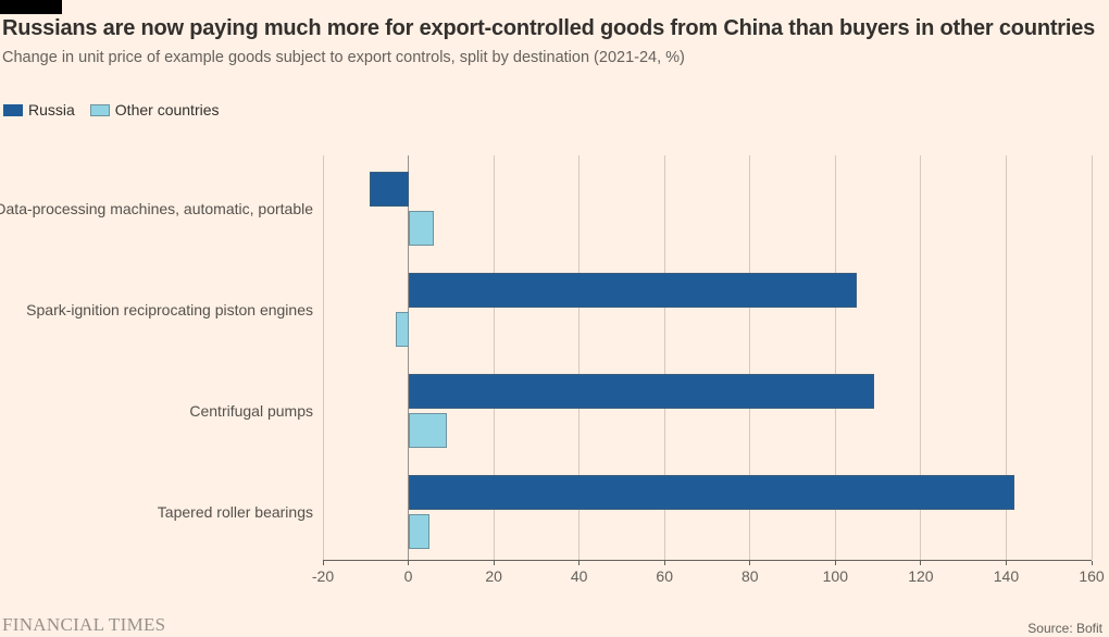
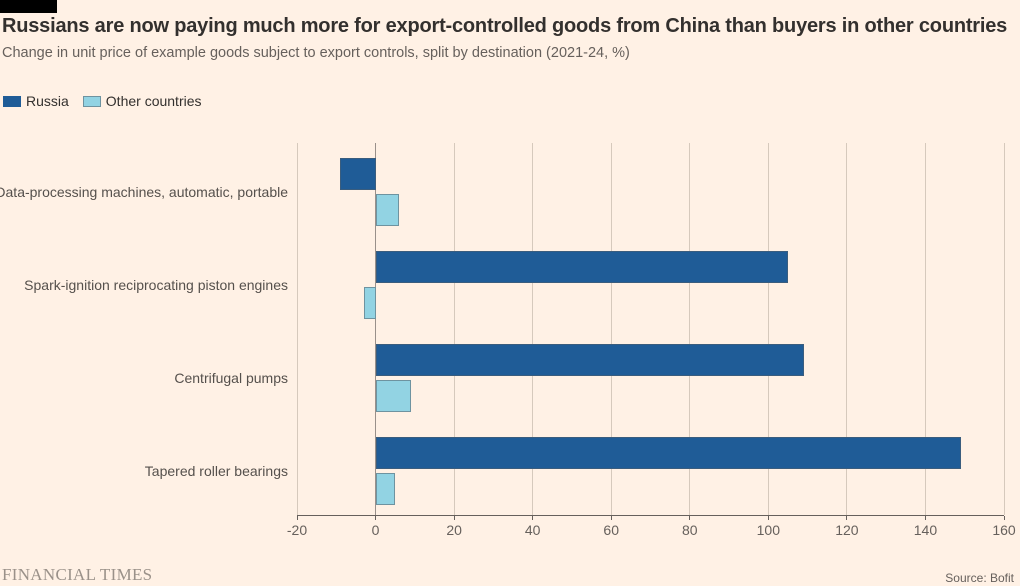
Russia/Tapered roller bearings: 142 -> 149
